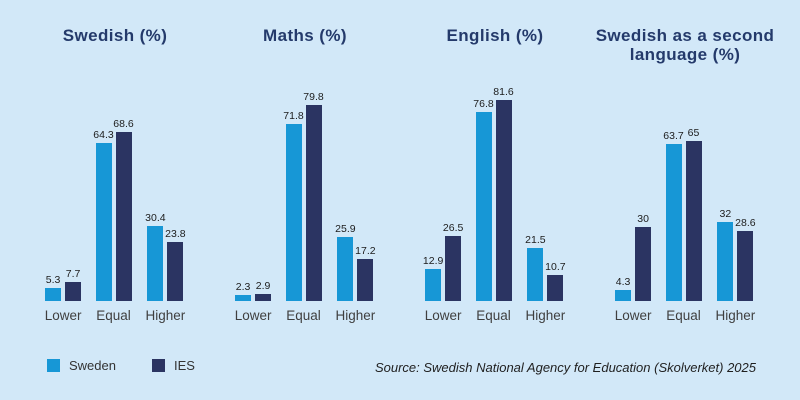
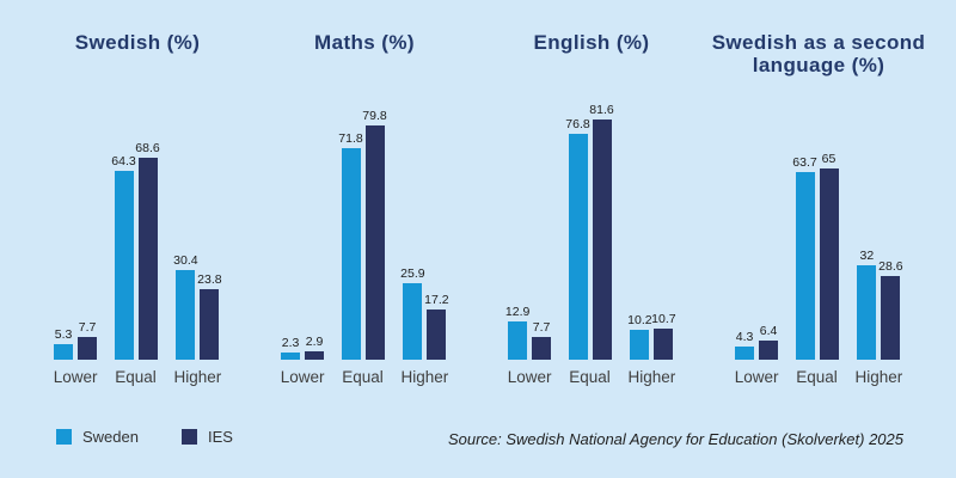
English (%)/IES/Lower: 26.5 -> 7.7
English (%)/Sweden/Higher: 21.5 -> 10.2
Swedish as a second language (%)/IES/Lower: 30 -> 6.4
